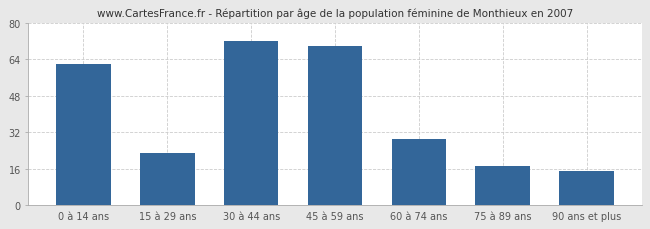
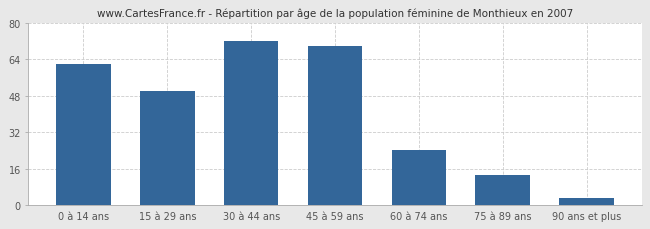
15 à 29 ans: 23 -> 50
60 à 74 ans: 29 -> 24
75 à 89 ans: 17 -> 13
90 ans et plus: 15 -> 3
